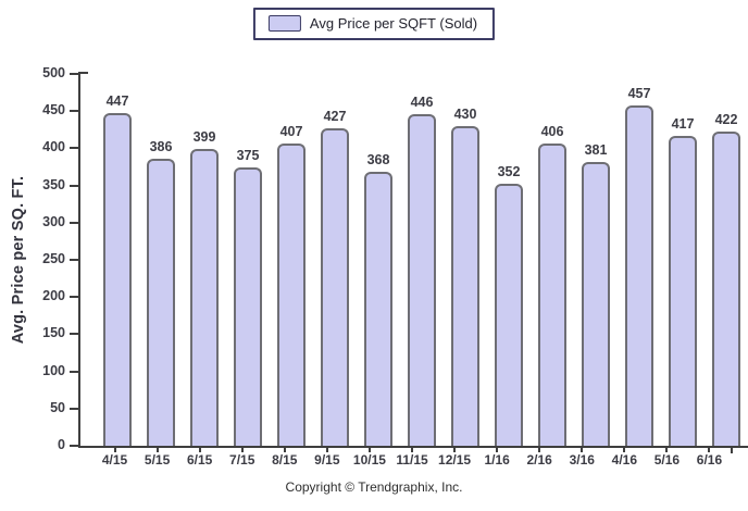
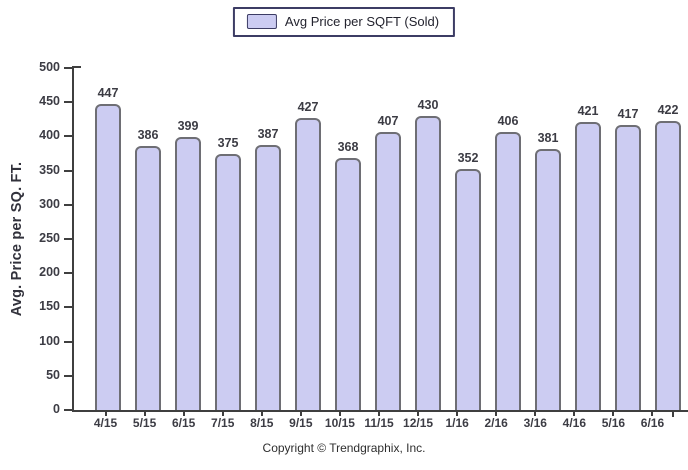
8/15: 407 -> 387
11/15: 446 -> 407
4/16: 457 -> 421
